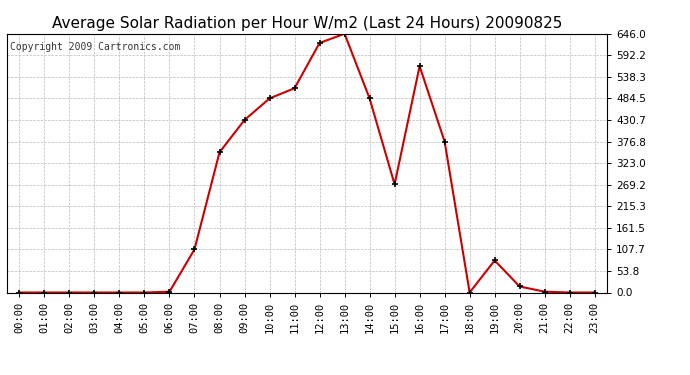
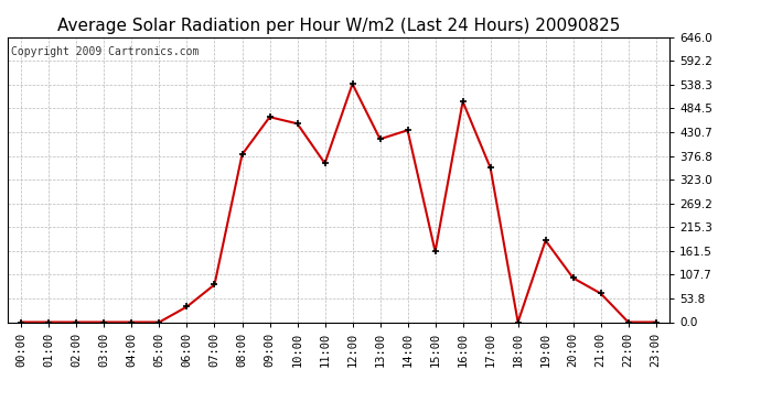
06:00: 2 -> 35
07:00: 108 -> 85
08:00: 350 -> 380
09:00: 431 -> 465
10:00: 484 -> 450
11:00: 510 -> 360
12:00: 623 -> 540
13:00: 646 -> 415
14:00: 484 -> 435
15:00: 270 -> 160
16:00: 565 -> 500
17:00: 377 -> 350
19:00: 80 -> 185
20:00: 15 -> 100
21:00: 2 -> 65
